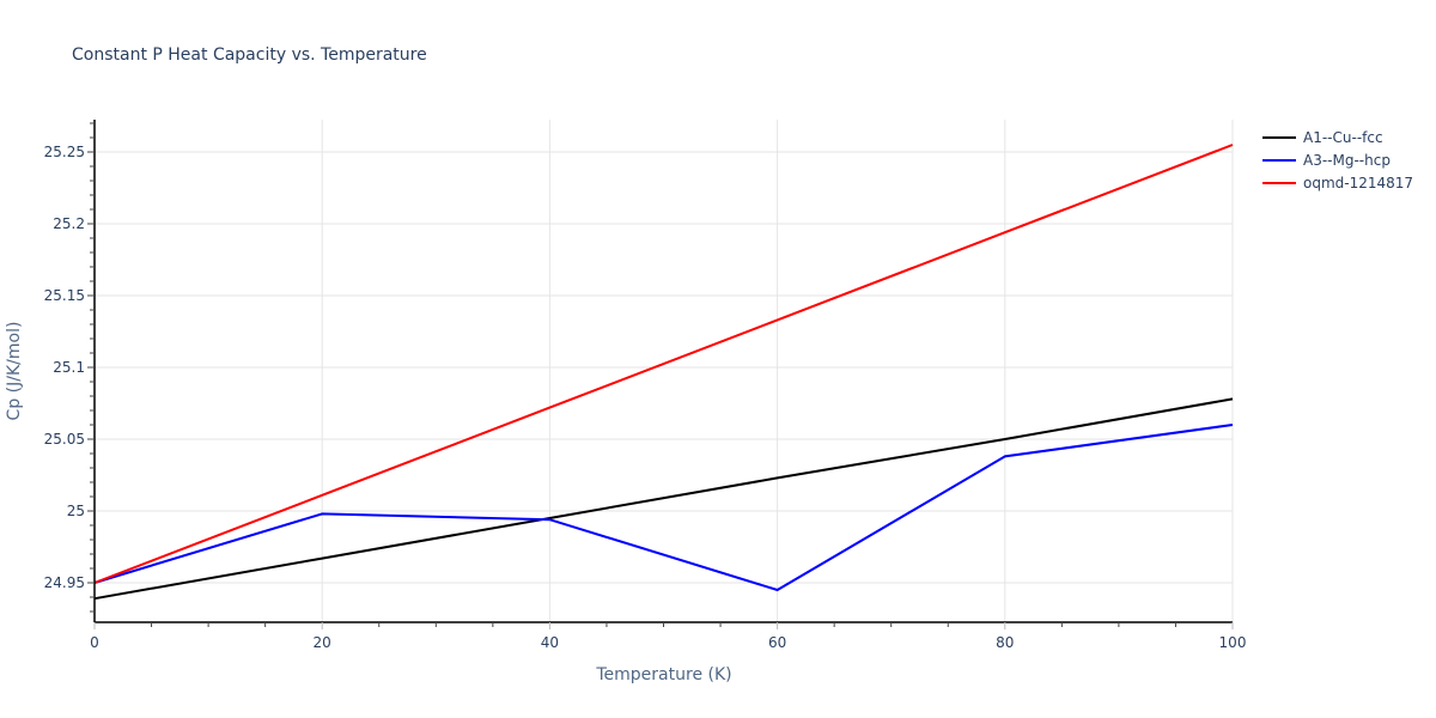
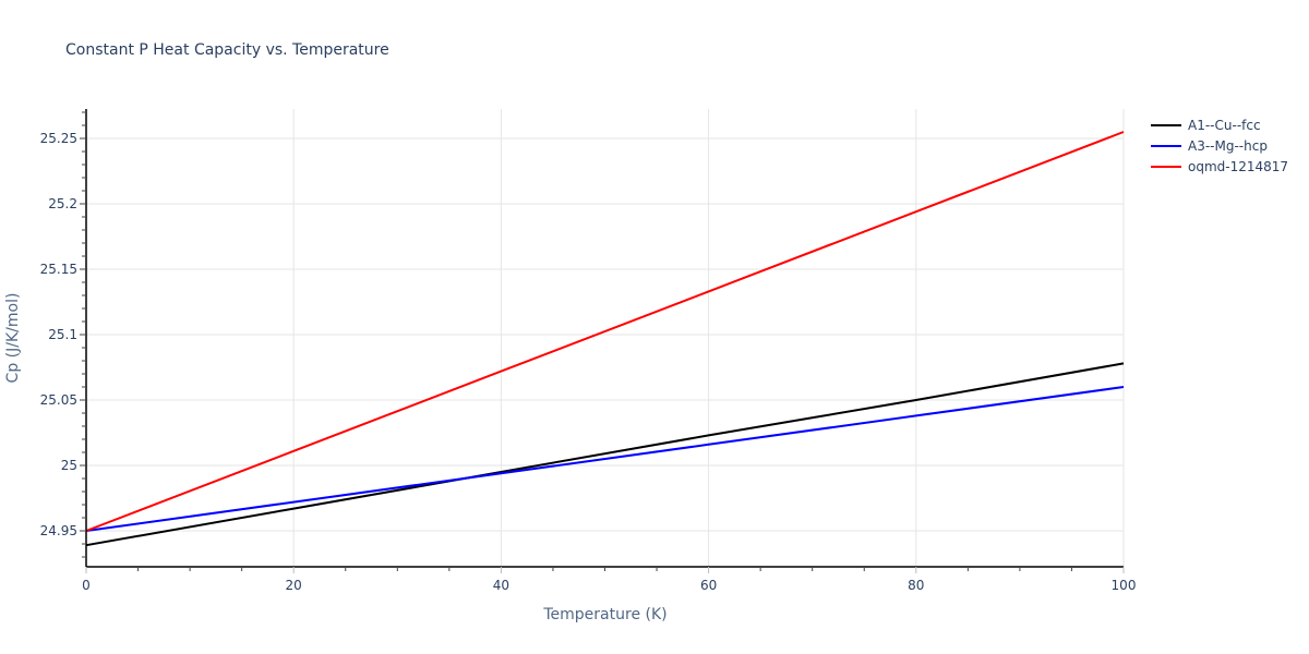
A3--Mg--hcp/20: 24.998 -> 24.972
A3--Mg--hcp/60: 24.945 -> 25.016
